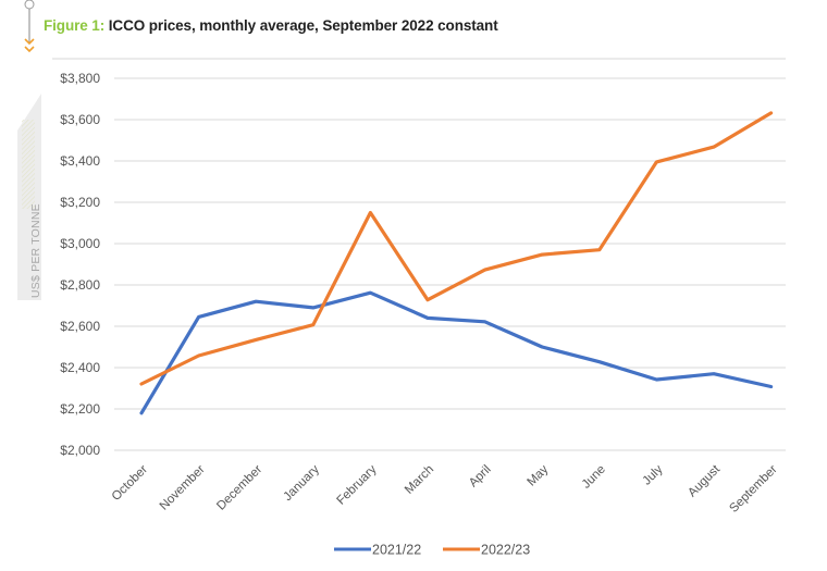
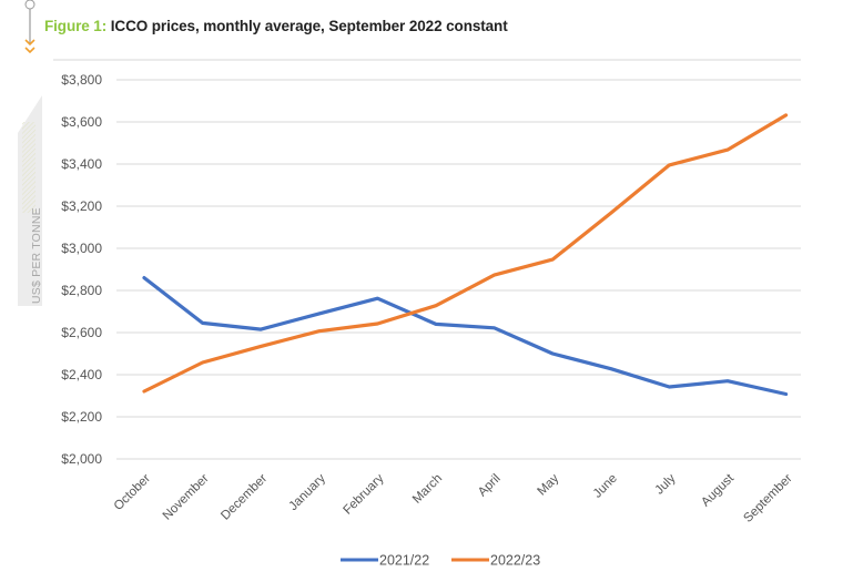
2021/22/October: $2180 -> $2860
2021/22/December: $2720 -> $2620
2022/23/February: $3150 -> $2640
2022/23/June: $2970 -> $3170
